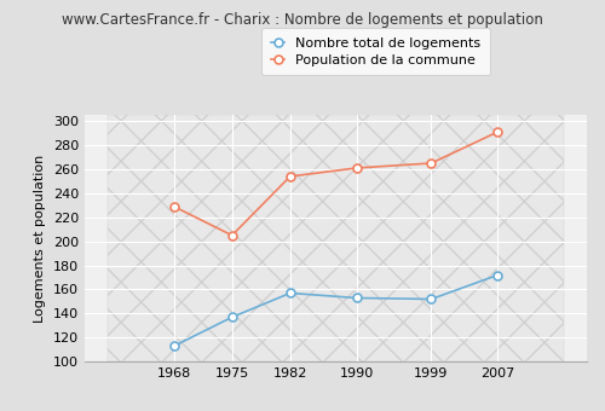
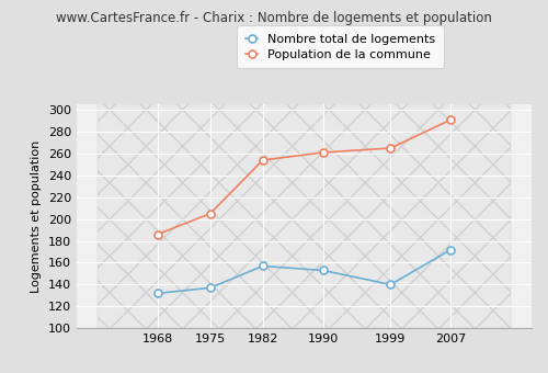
Nombre total de logements/1968: 113 -> 132
Population de la commune/1968: 229 -> 186
Nombre total de logements/1999: 152 -> 140
